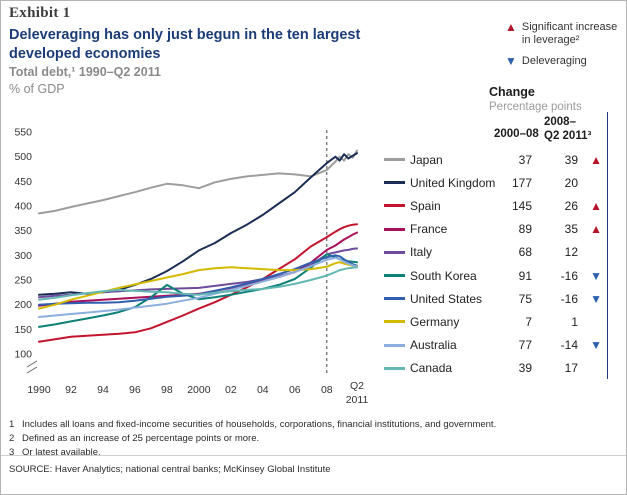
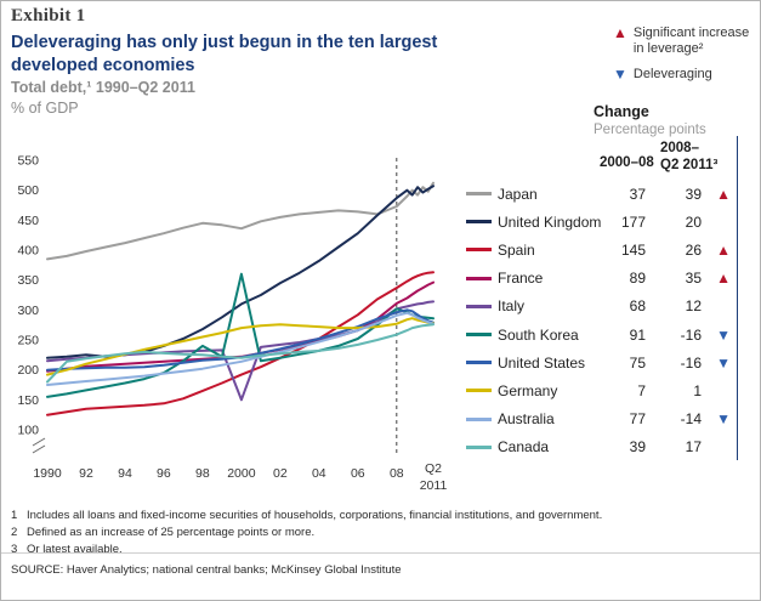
Canada/1990: 210 -> 180
Italy/2000: 230 -> 150
South Korea/2000: 210 -> 360
